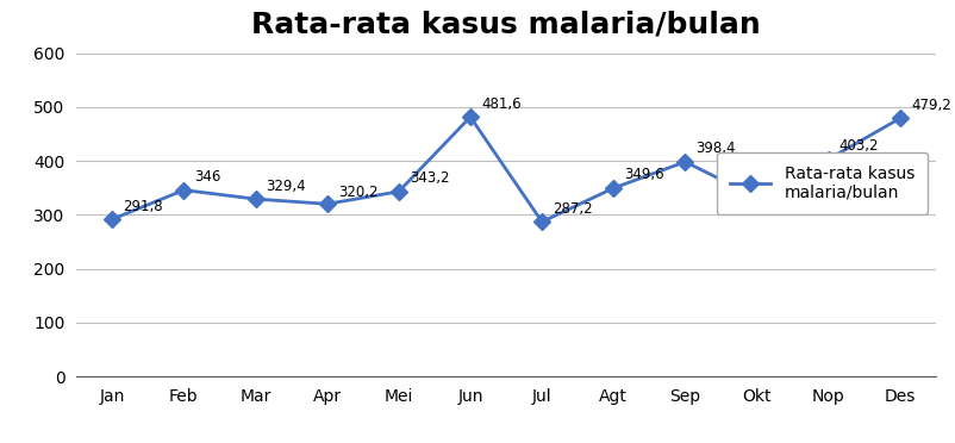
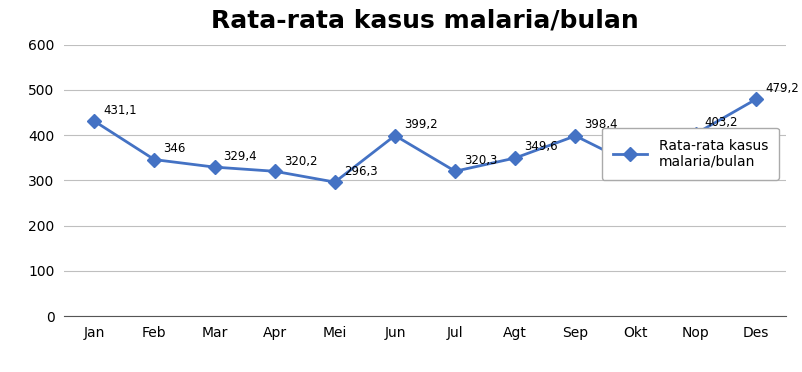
Jan: 291,8 -> 431,1
Mei: 343,2 -> 296,3
Jun: 481,6 -> 399,2
Jul: 287,2 -> 320,3
